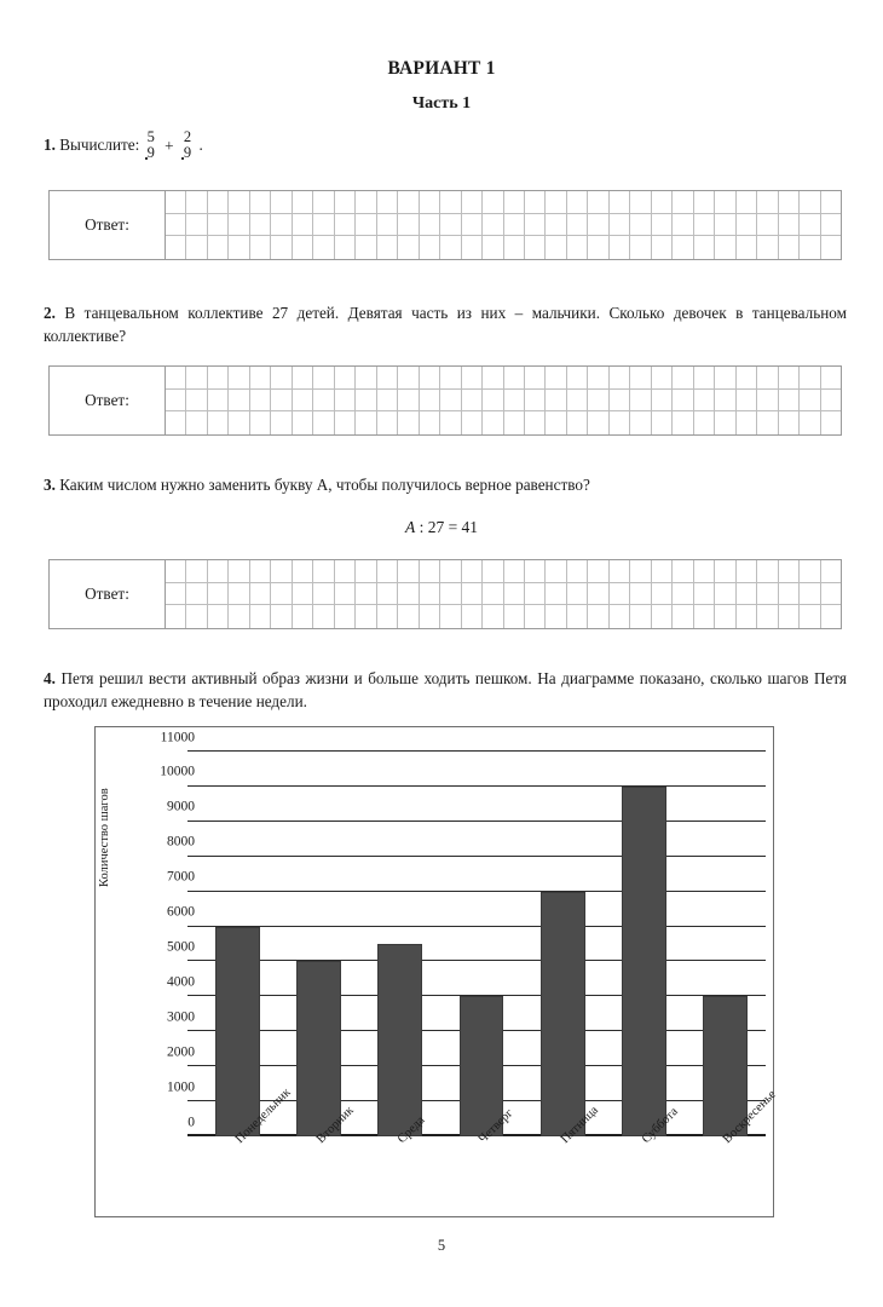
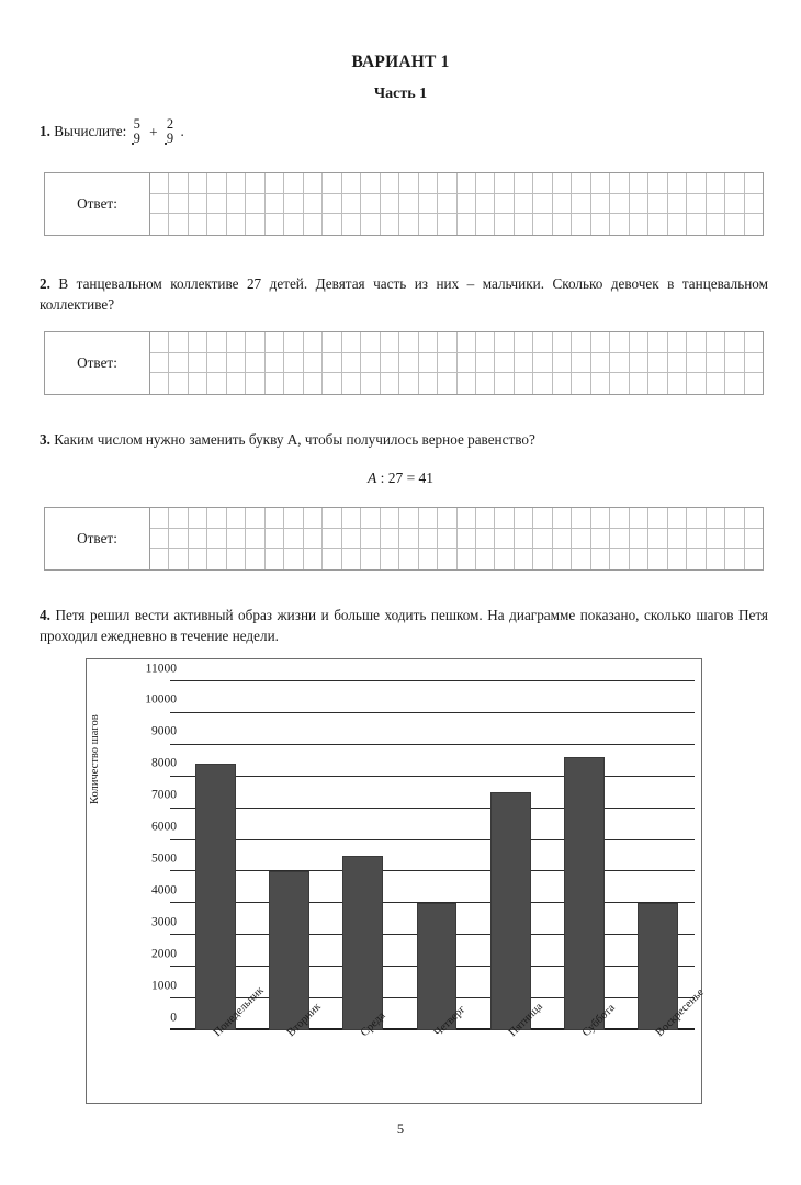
Понедельник: 6000 -> 8400
Пятница: 7000 -> 7500
Суббота: 10000 -> 8600
